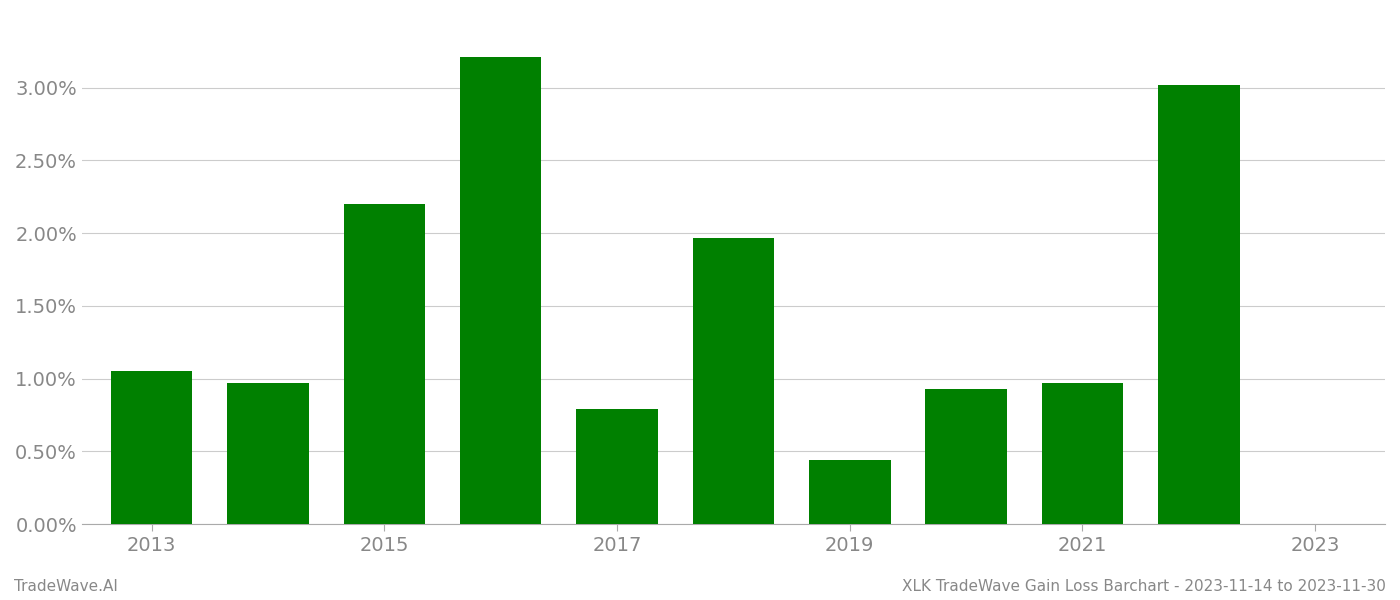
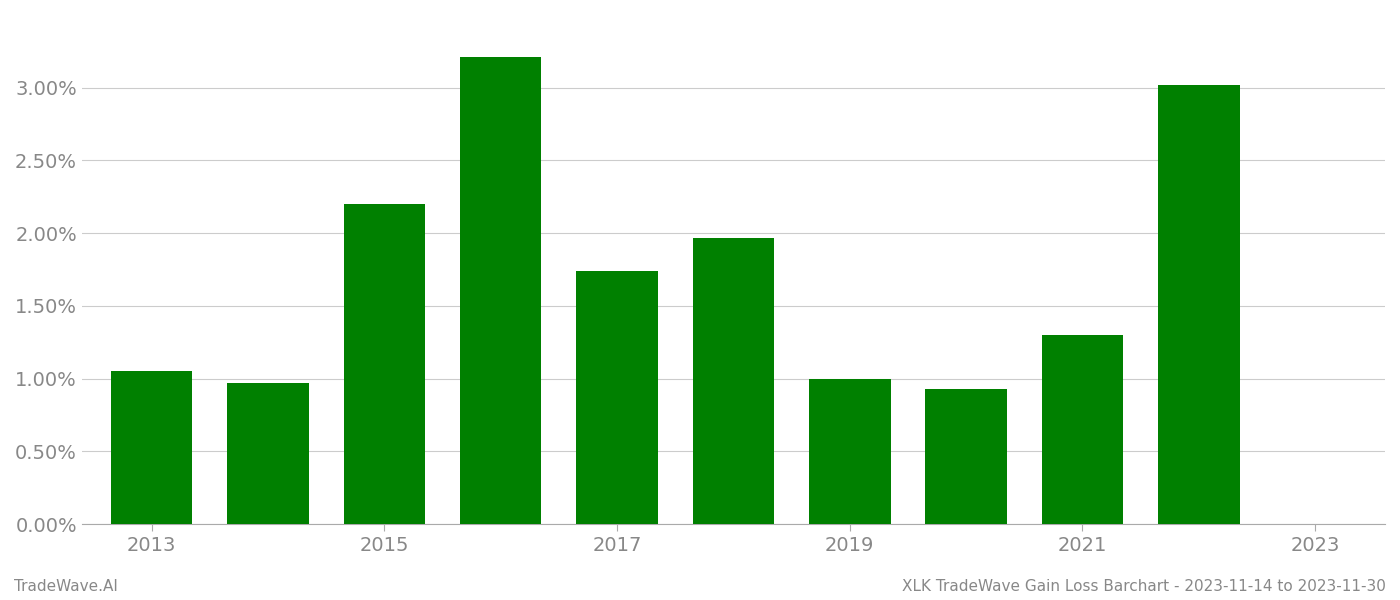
2017: 0.79% -> 1.74%
2019: 0.44% -> 1.00%
2021: 0.97% -> 1.30%
